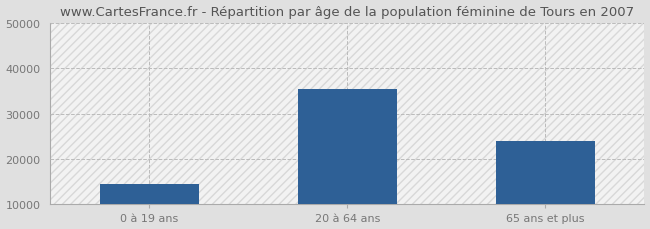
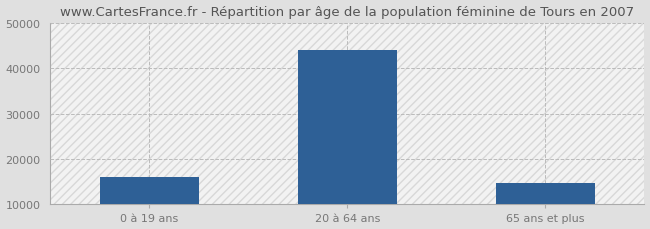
0 à 19 ans: 14500 -> 16000
20 à 64 ans: 35500 -> 44000
65 ans et plus: 24000 -> 14800
